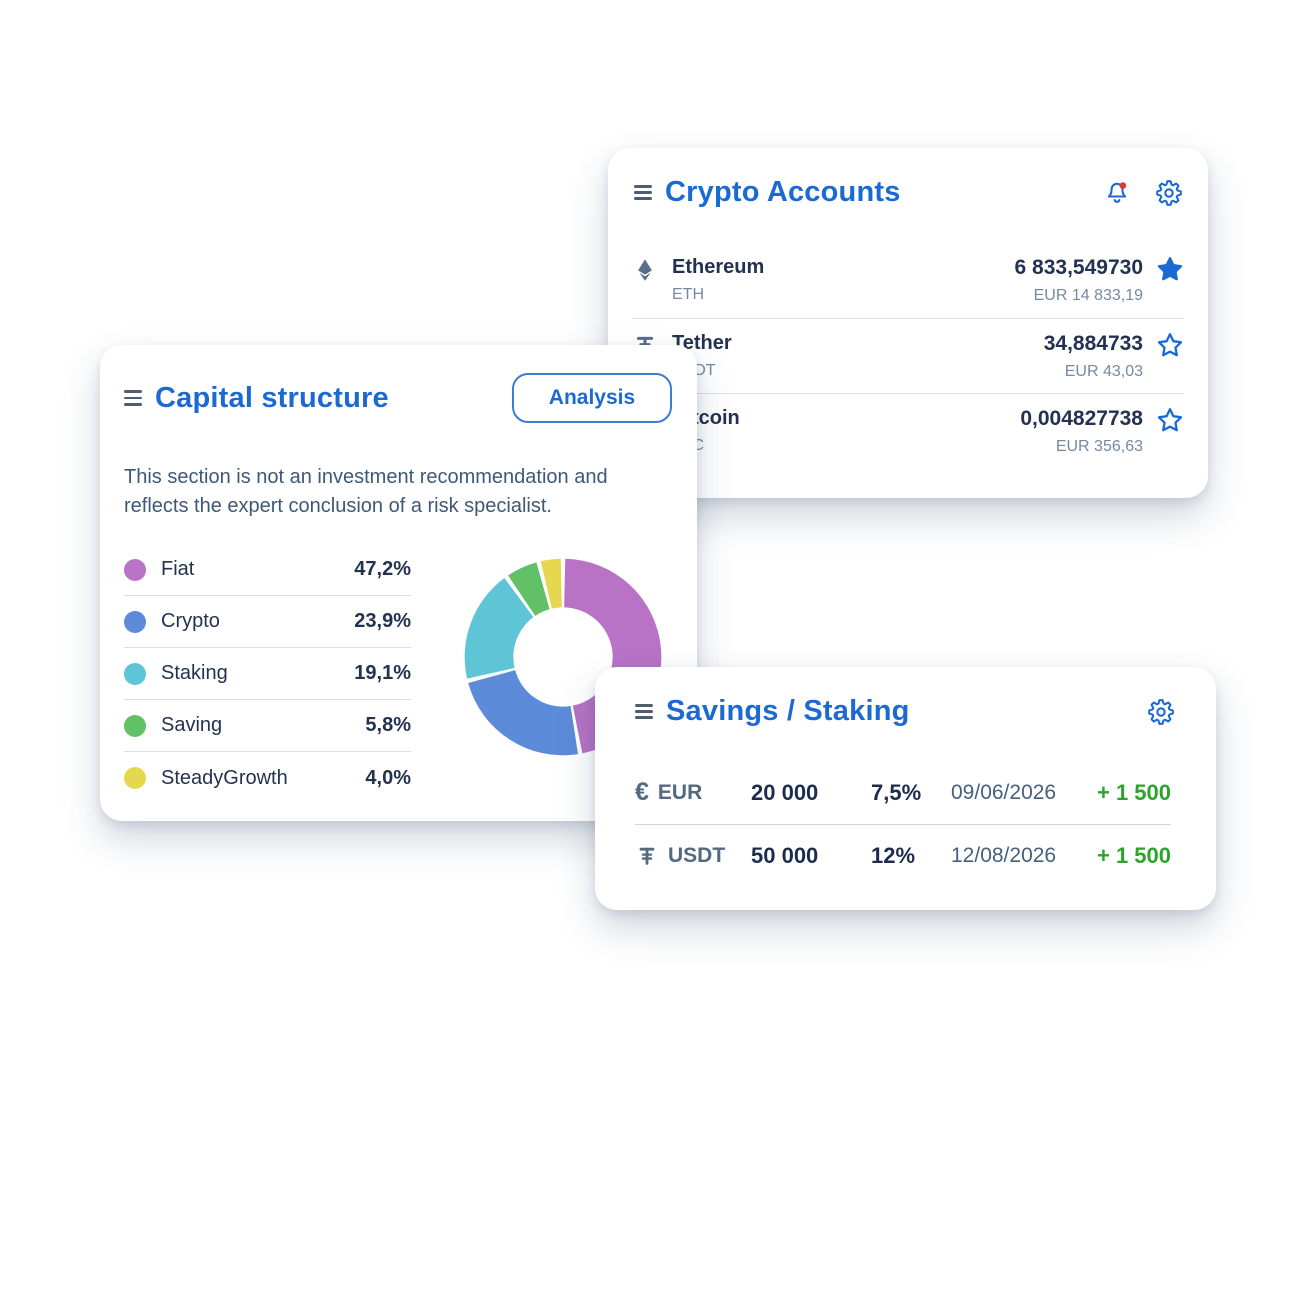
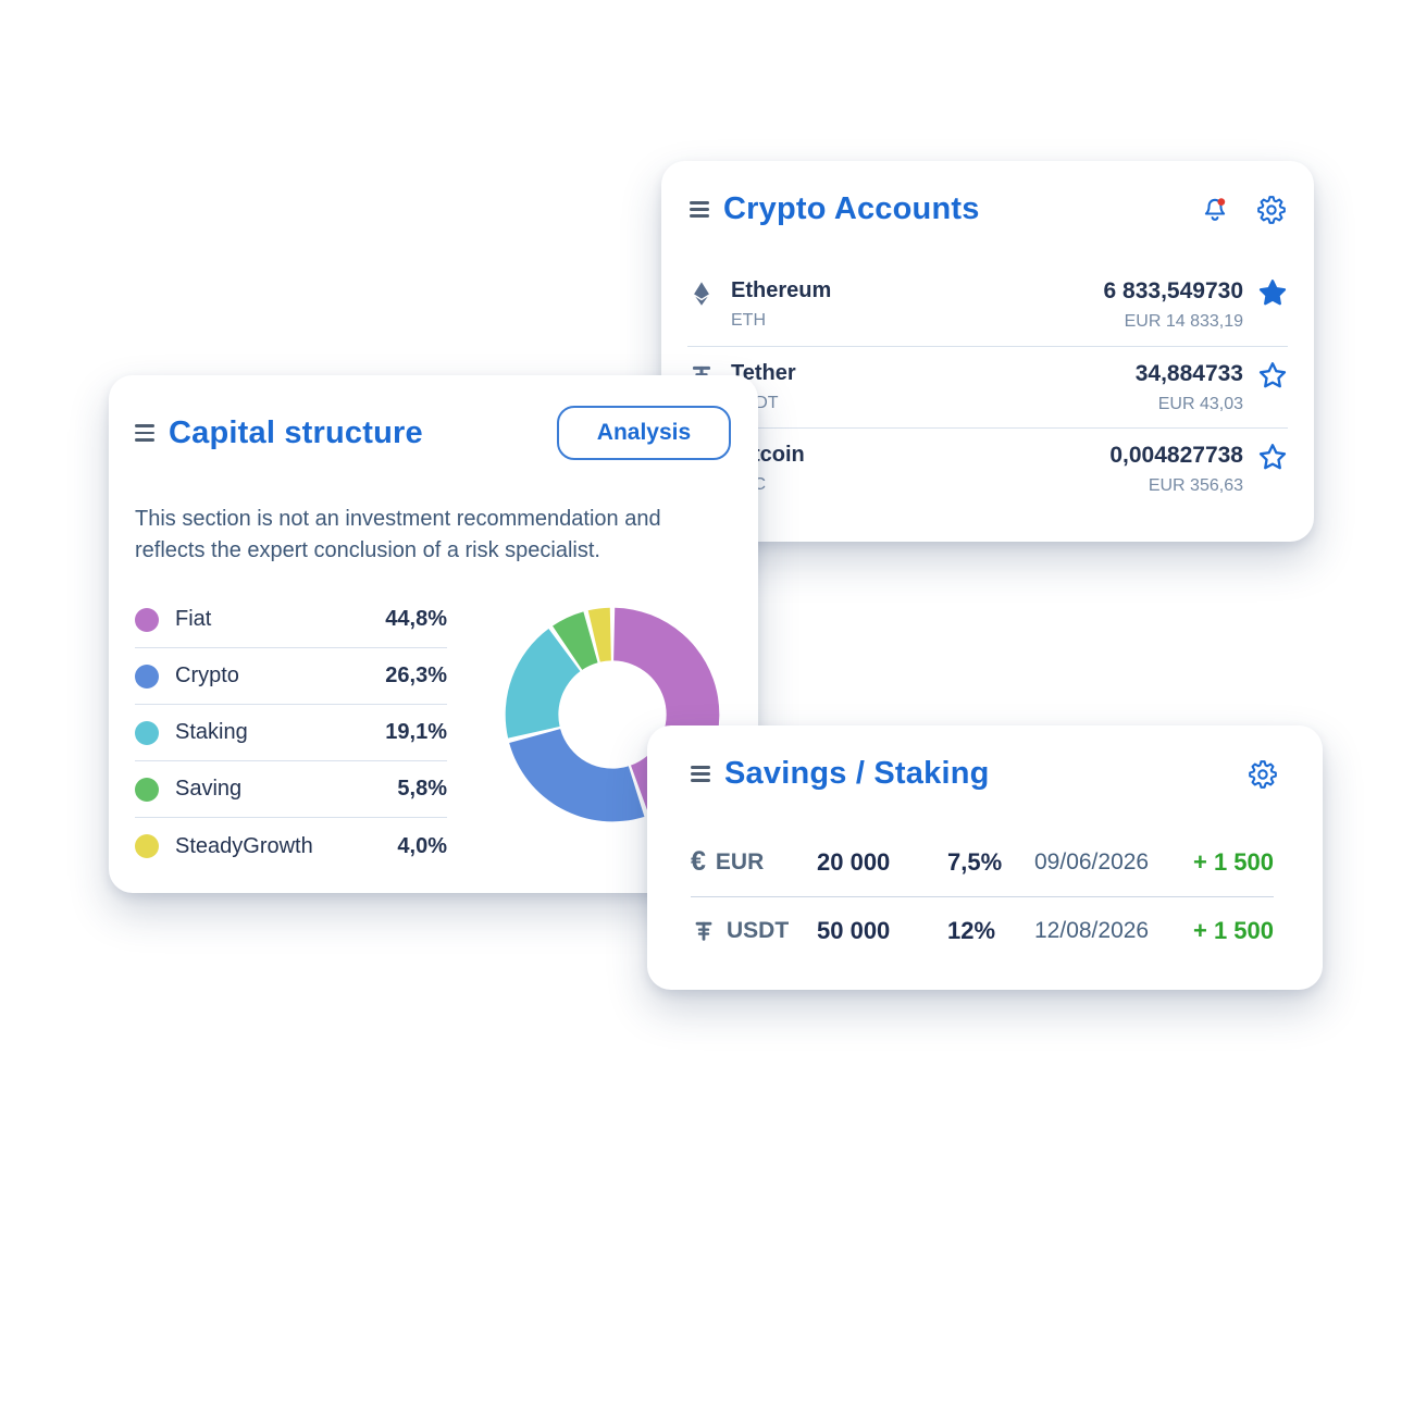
Fiat: 47,2% -> 44,8%
Crypto: 23,9% -> 26,3%
